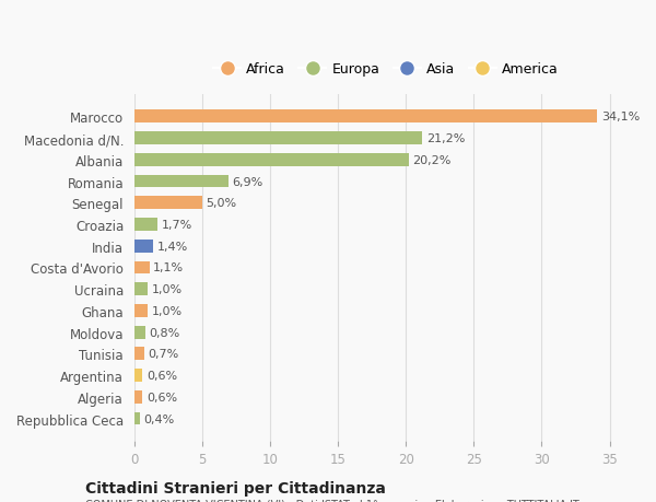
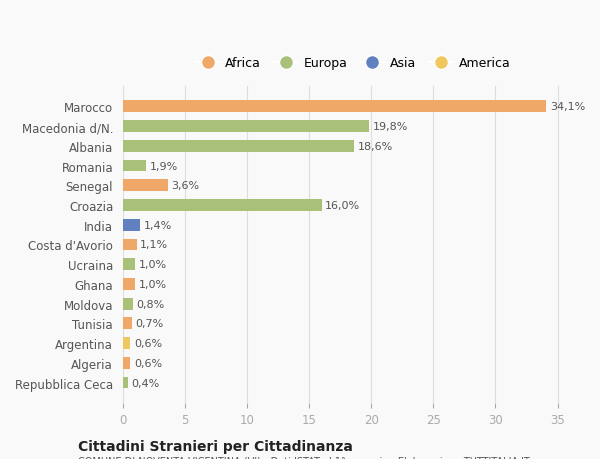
Macedonia d/N.: 21,2% -> 19,8%
Albania: 20,2% -> 18,6%
Romania: 6,9% -> 1,9%
Senegal: 5,0% -> 3,6%
Croazia: 1,7% -> 16,0%
